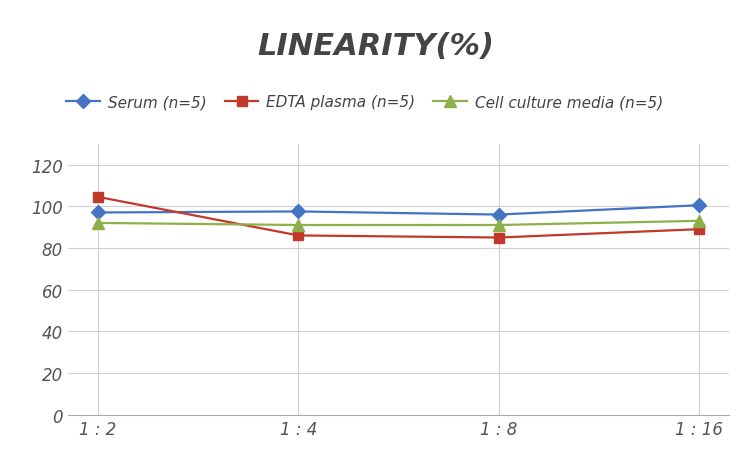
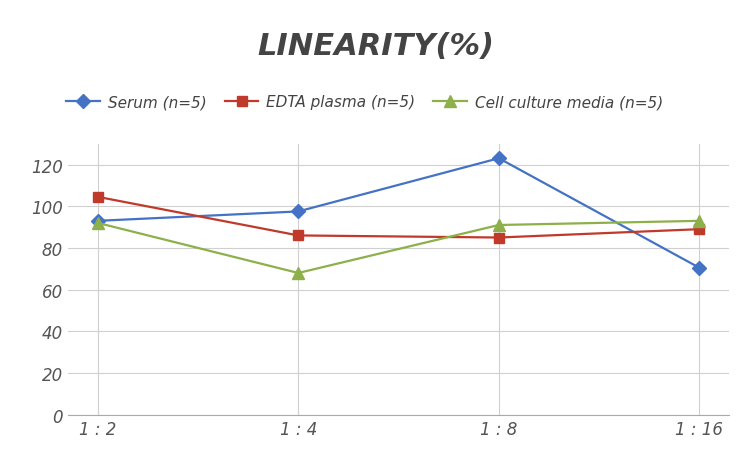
Serum (n=5)/1 : 2: 97.0 -> 93.0
Cell culture media (n=5)/1 : 4: 91 -> 68
Serum (n=5)/1 : 8: 96.0 -> 123.0
Serum (n=5)/1 : 16: 100.5 -> 70.5
